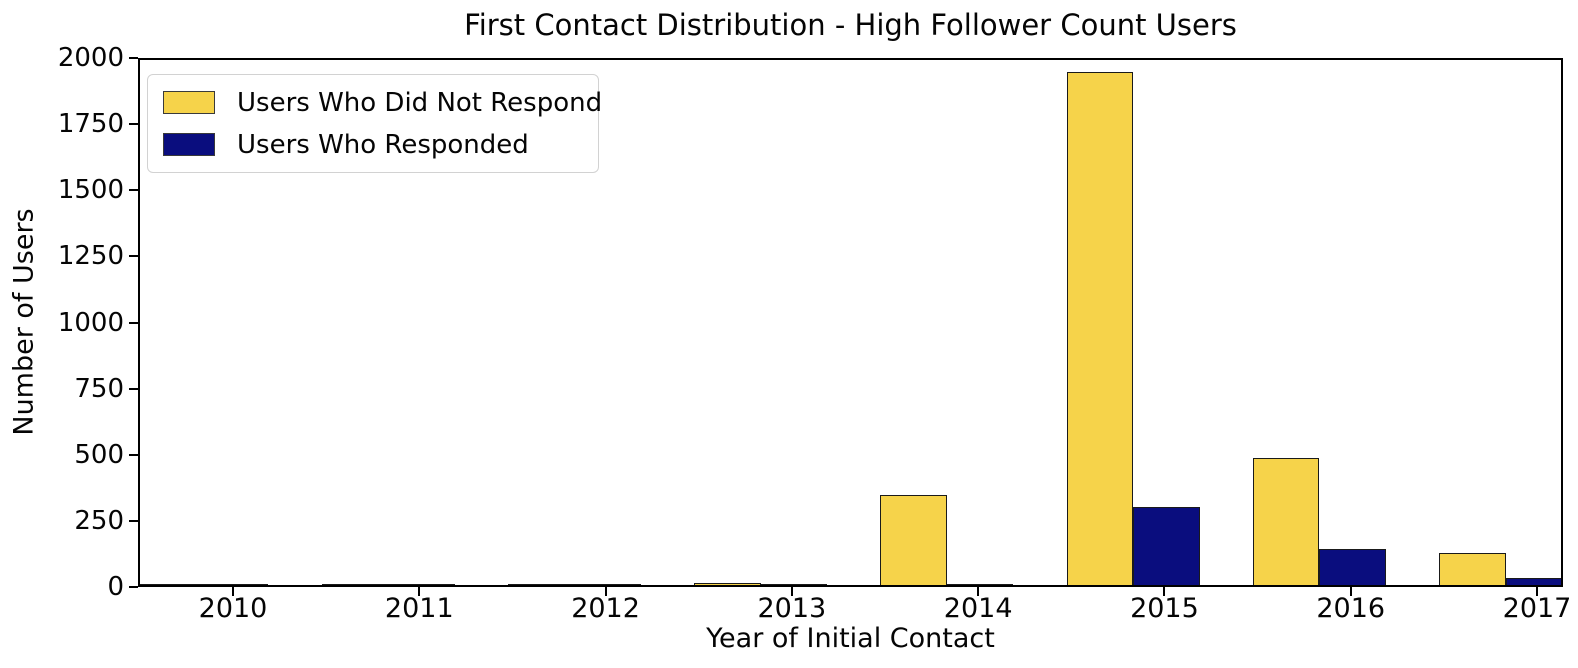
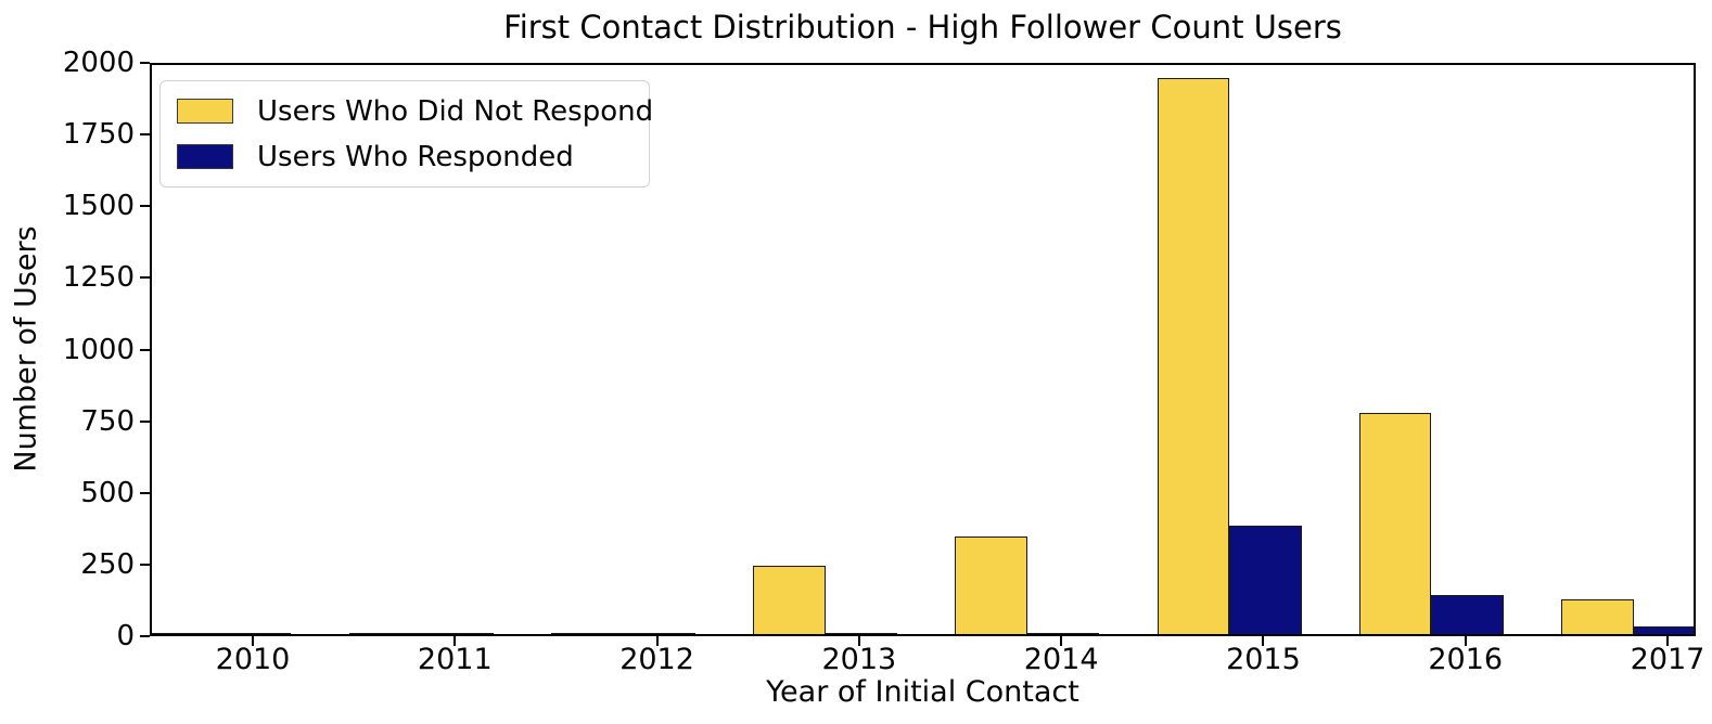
Users Who Did Not Respond/2013: 10 -> 240
Users Who Responded/2015: 300 -> 380
Users Who Did Not Respond/2016: 480 -> 770
